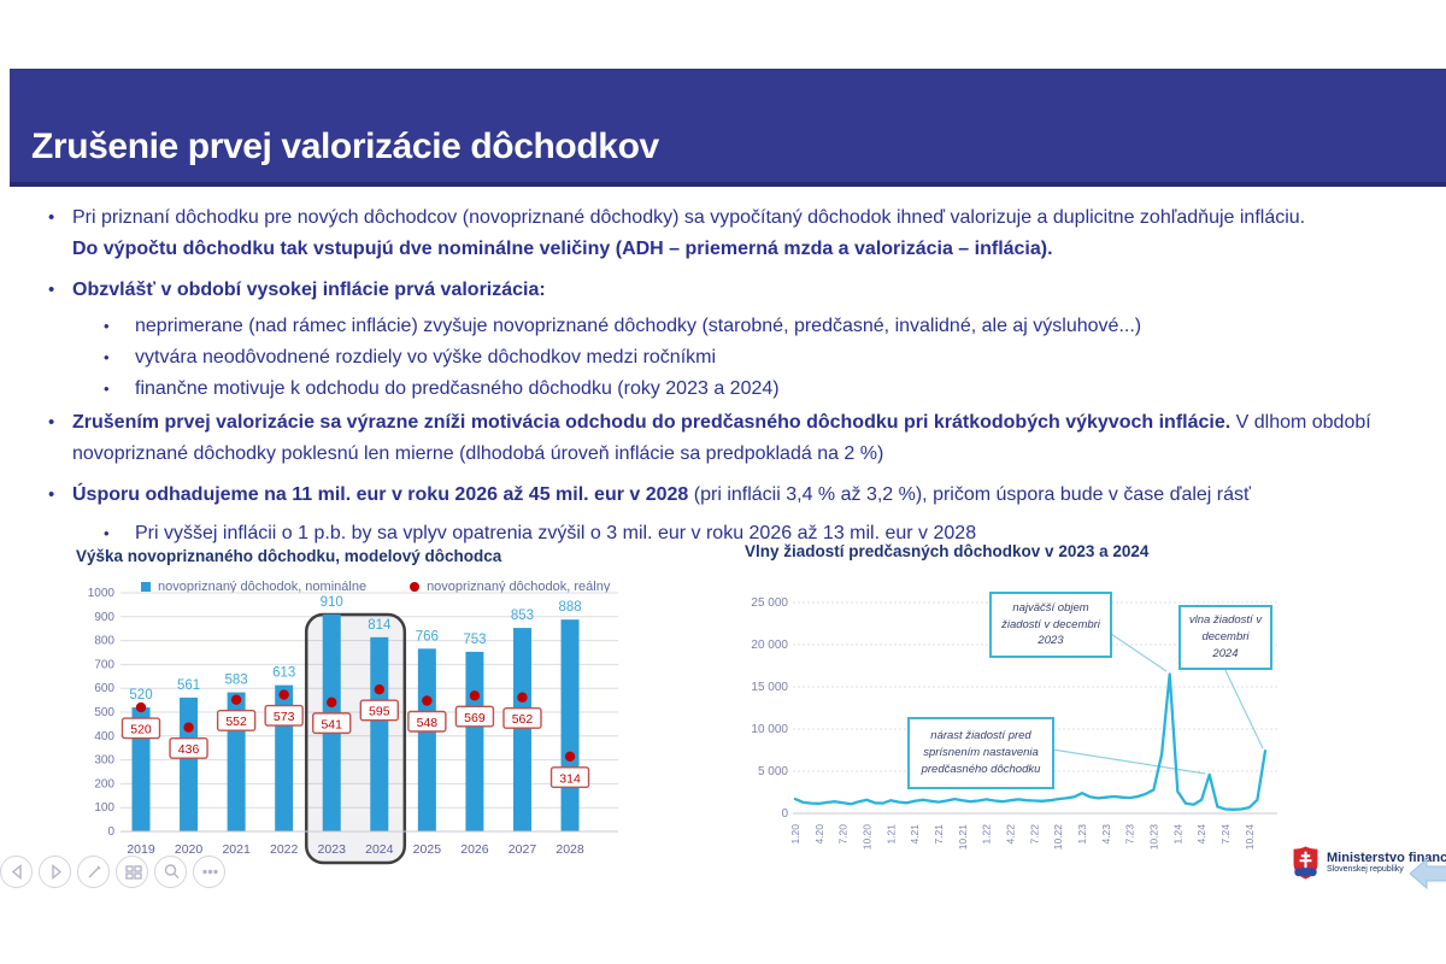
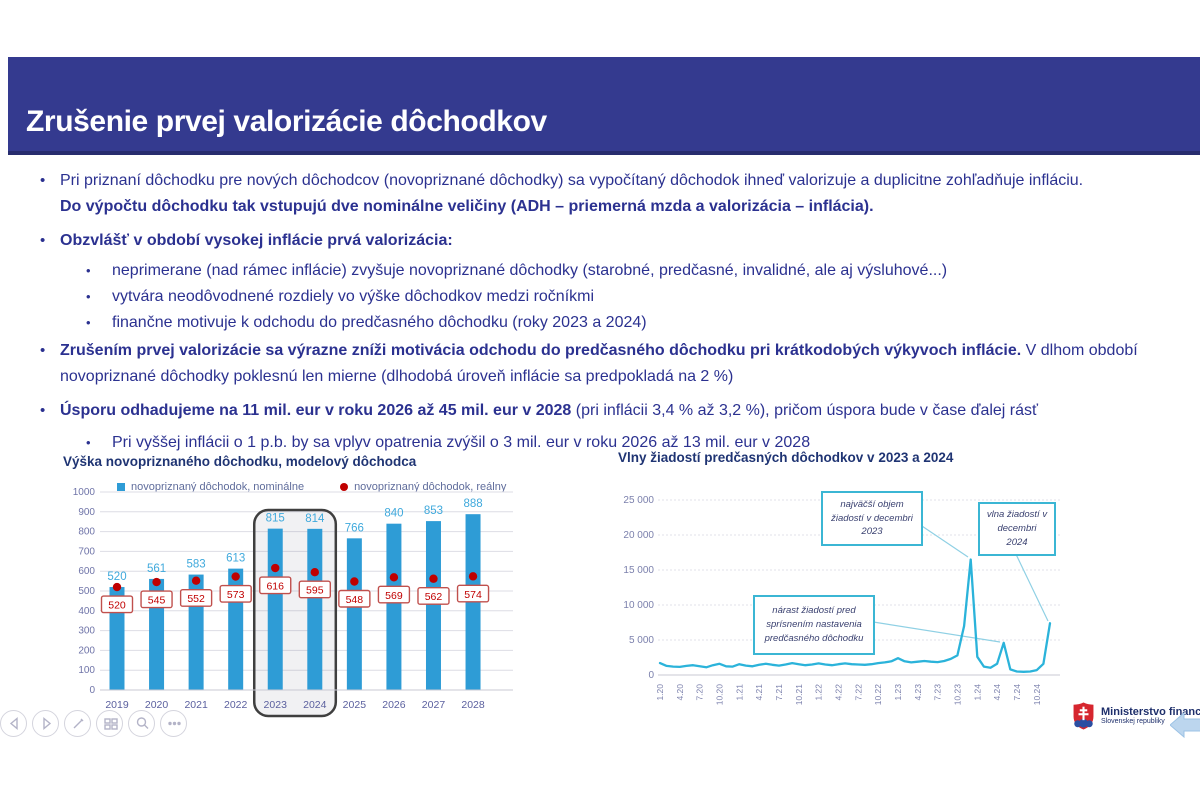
Výška novopriznaného dôchodku, modelový dôchodca/novopriznaný dôchodok, reálny/2020: 436 -> 545
Výška novopriznaného dôchodku, modelový dôchodca/novopriznaný dôchodok, nominálne/2023: 910 -> 815
Výška novopriznaného dôchodku, modelový dôchodca/novopriznaný dôchodok, reálny/2023: 541 -> 616
Výška novopriznaného dôchodku, modelový dôchodca/novopriznaný dôchodok, nominálne/2026: 753 -> 840
Výška novopriznaného dôchodku, modelový dôchodca/novopriznaný dôchodok, reálny/2028: 314 -> 574
